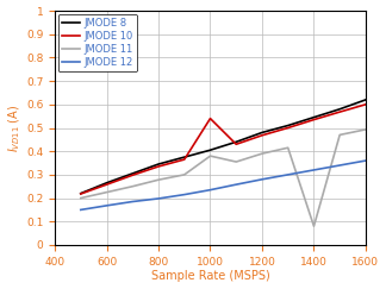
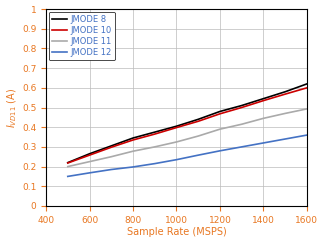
JMODE 10/1000: 0.54 -> 0.40
JMODE 11/1000: 0.38 -> 0.33
JMODE 11/1400: 0.08 -> 0.45
